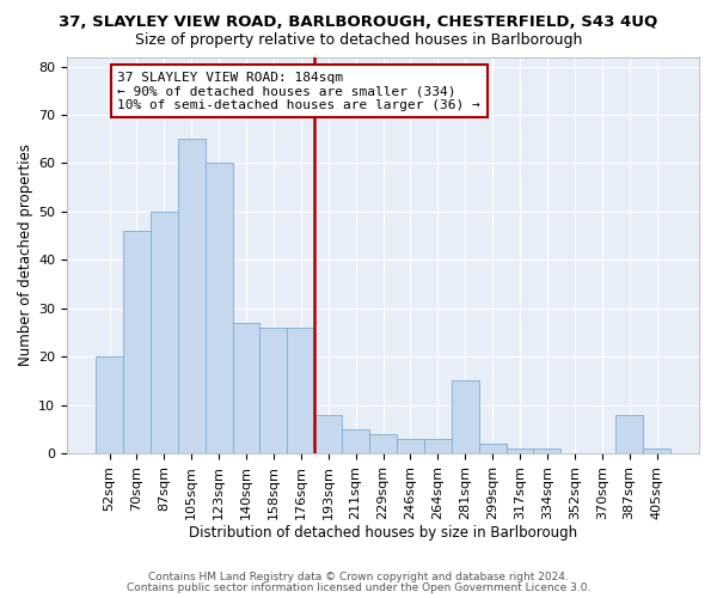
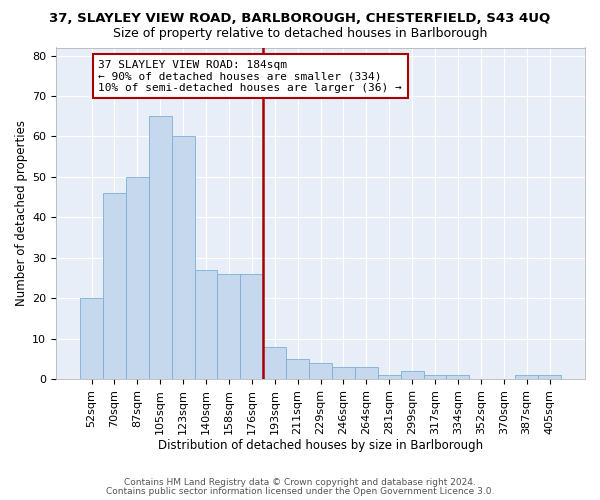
281sqm: 15 -> 1
387sqm: 8 -> 1
